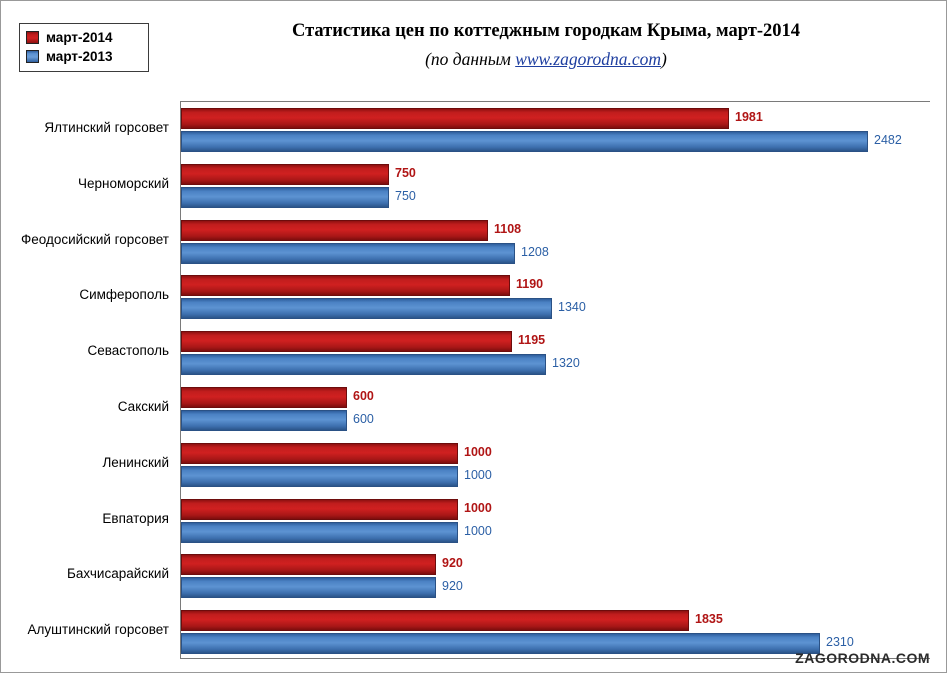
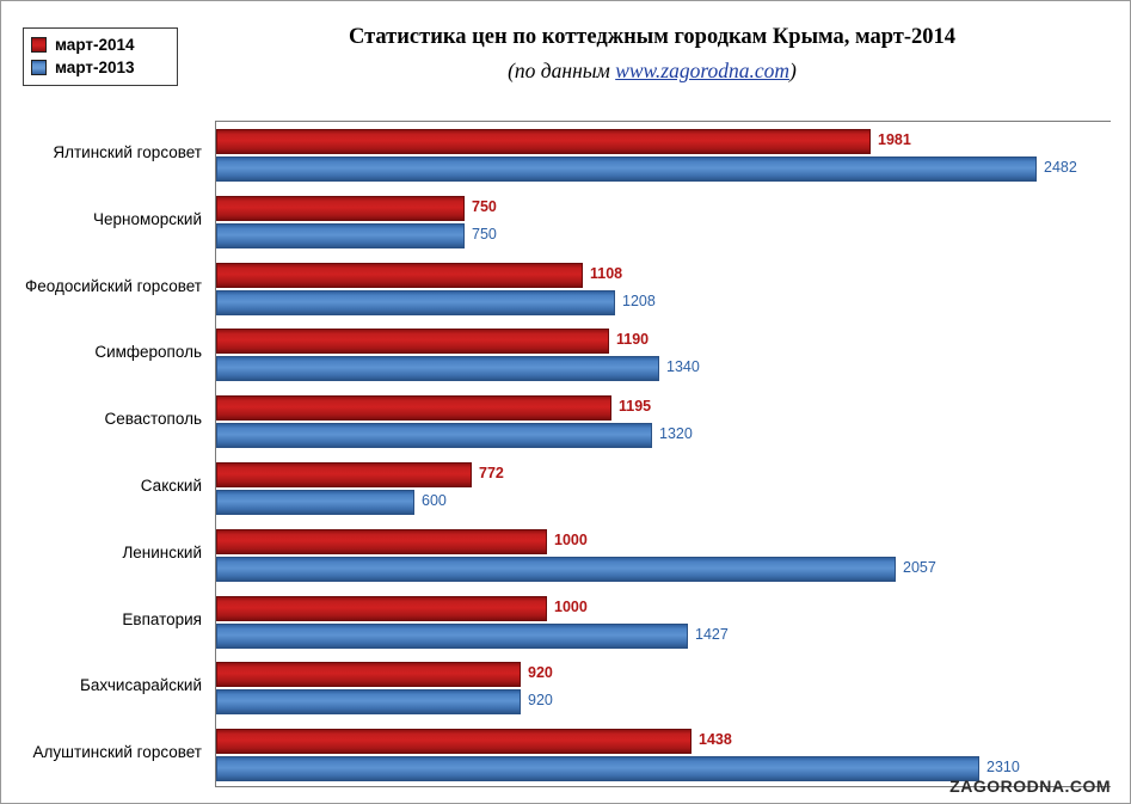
март-2014/Сакский: 600 -> 772
март-2013/Ленинский: 1000 -> 2057
март-2013/Евпатория: 1000 -> 1427
март-2014/Алуштинский горсовет: 1835 -> 1438
